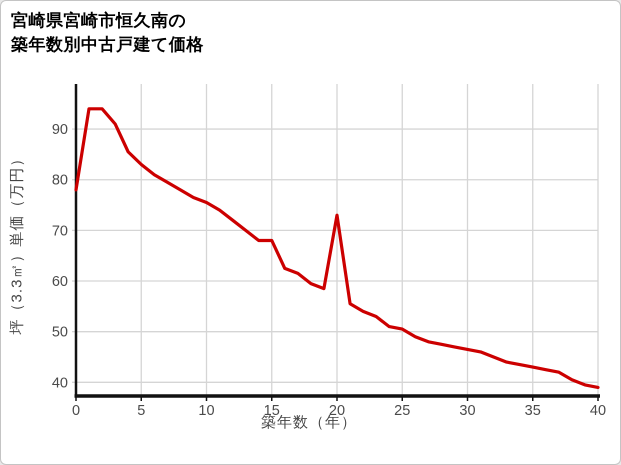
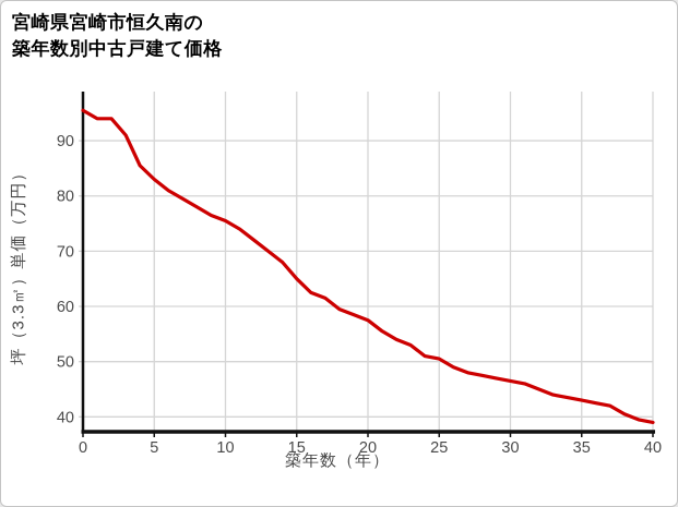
0: 78 -> 96
15: 68 -> 65
20: 73 -> 58
